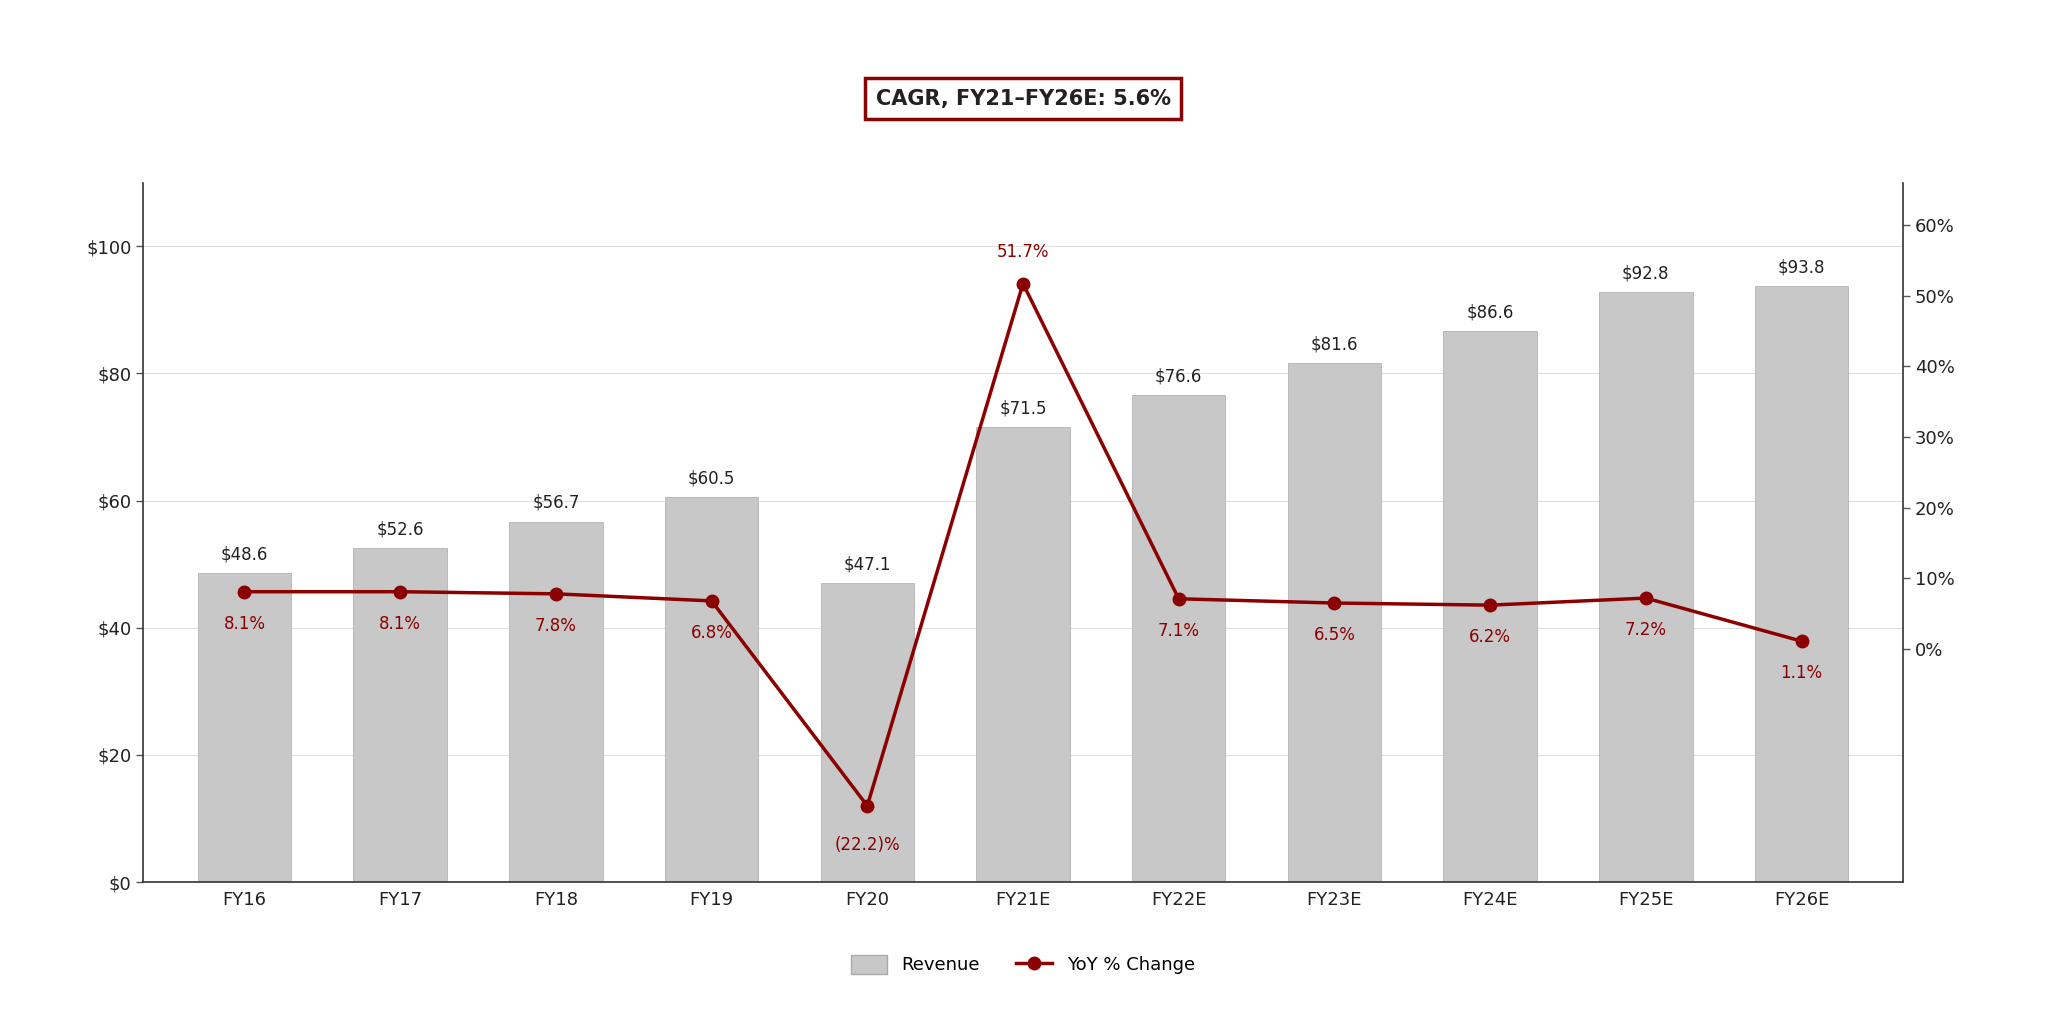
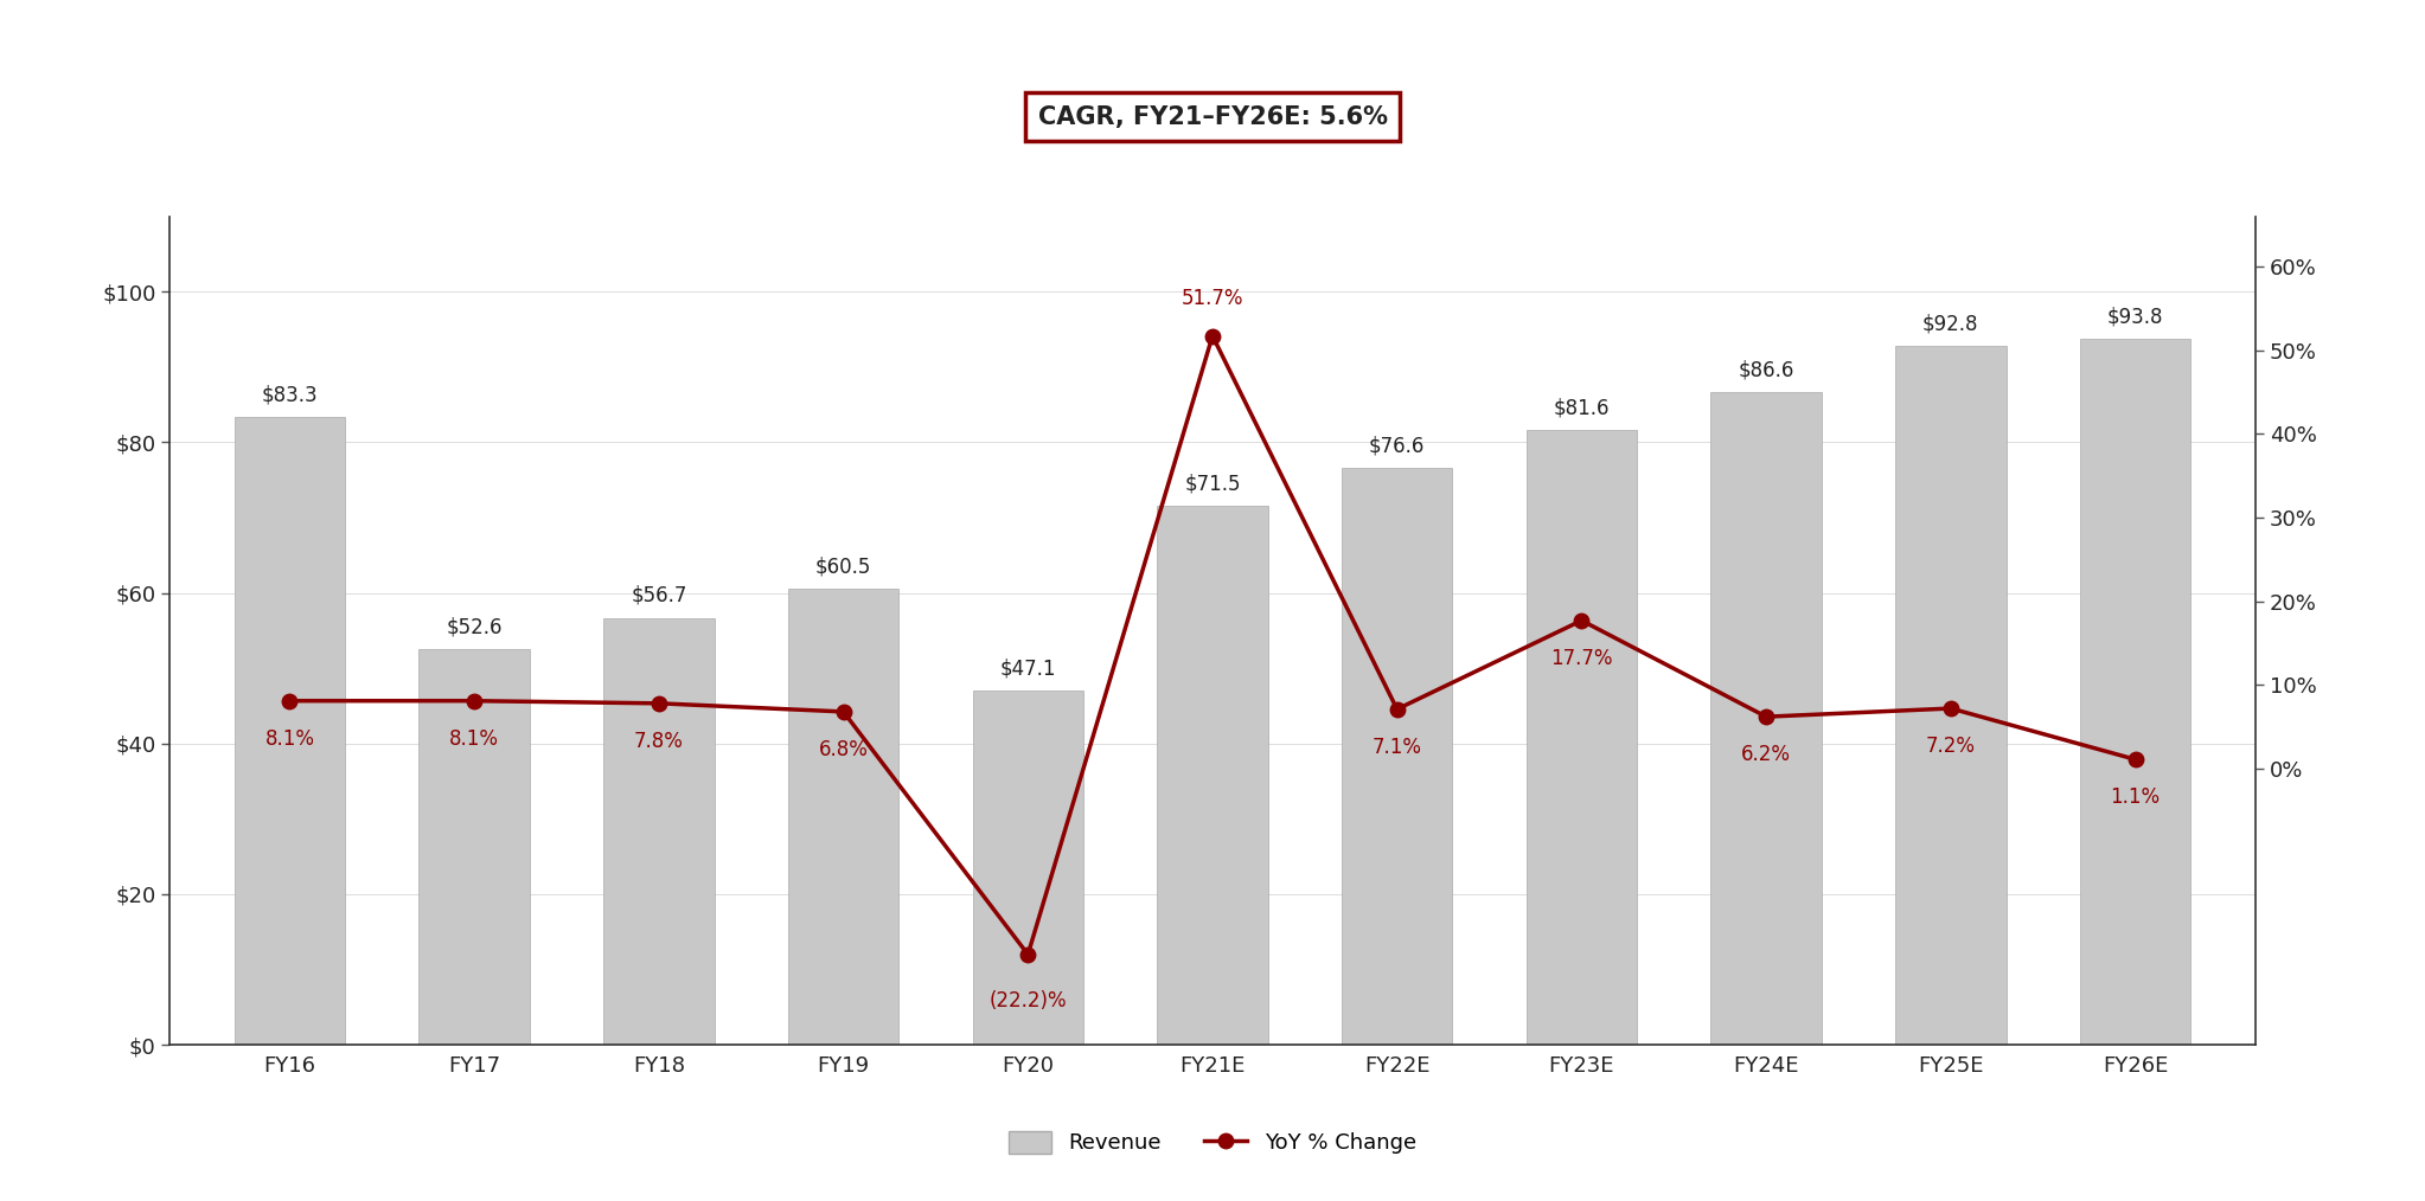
Revenue/FY16: $48.6 -> $83.3
YoY % Change/FY23E: 6.5% -> 17.7%
